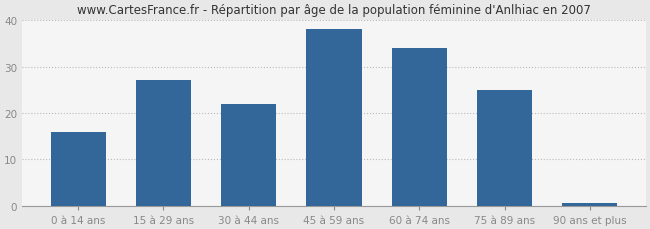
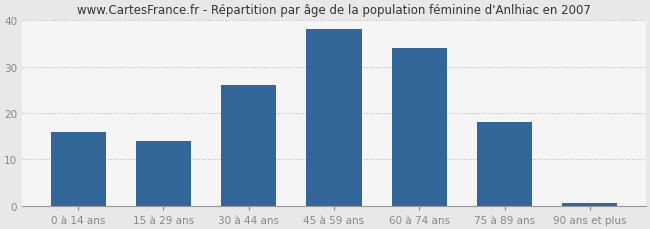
15 à 29 ans: 27.0 -> 14.0
30 à 44 ans: 22.0 -> 26.0
75 à 89 ans: 25.0 -> 18.0
